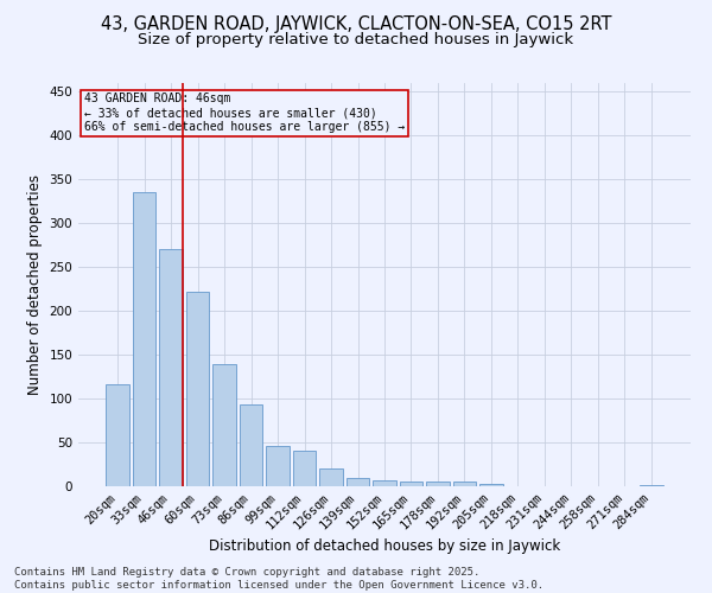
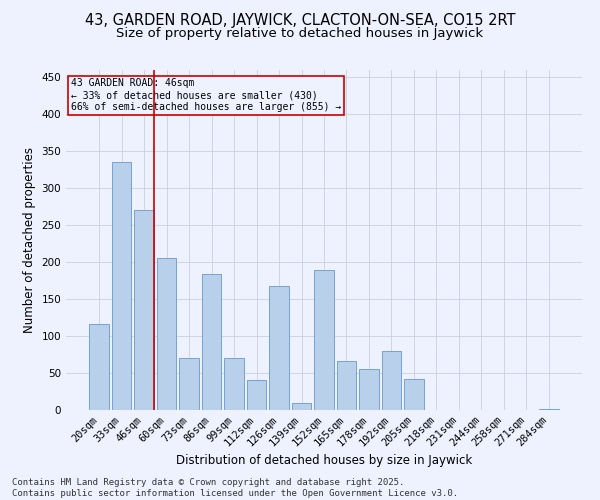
60sqm: 222 -> 206
73sqm: 140 -> 70
86sqm: 94 -> 184
99sqm: 46 -> 70
126sqm: 20 -> 168
152sqm: 7 -> 190
165sqm: 5 -> 66
178sqm: 6 -> 56
192sqm: 6 -> 80
205sqm: 3 -> 42
